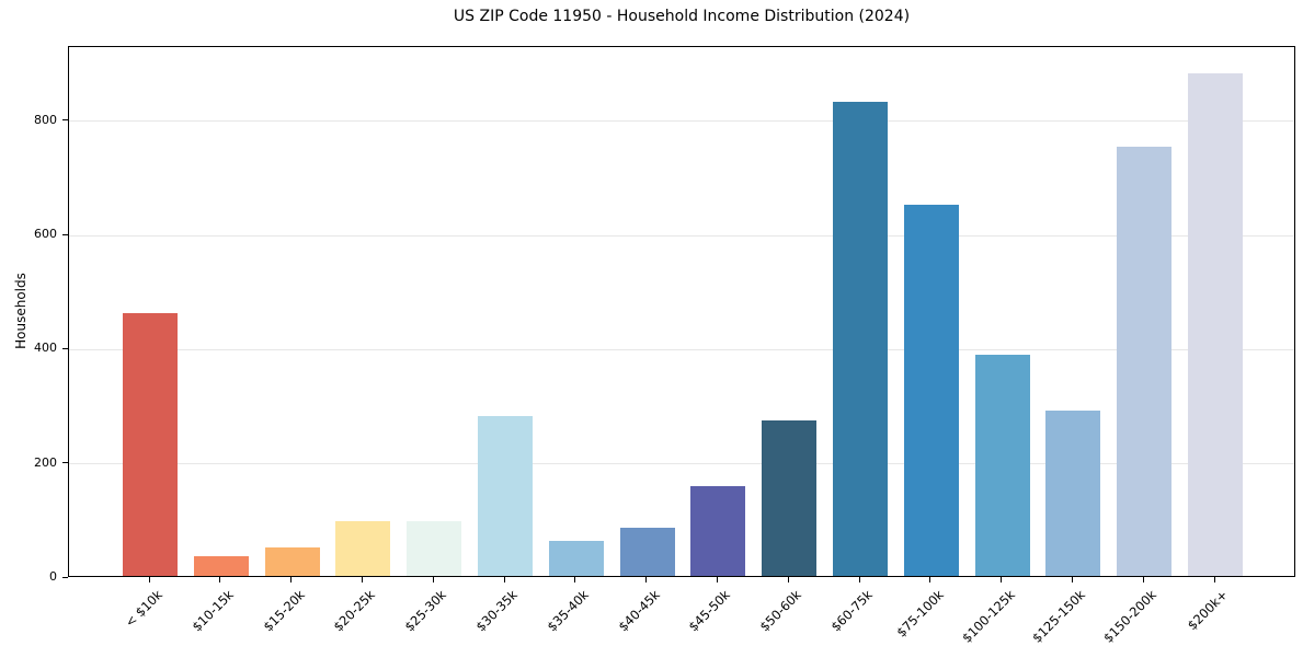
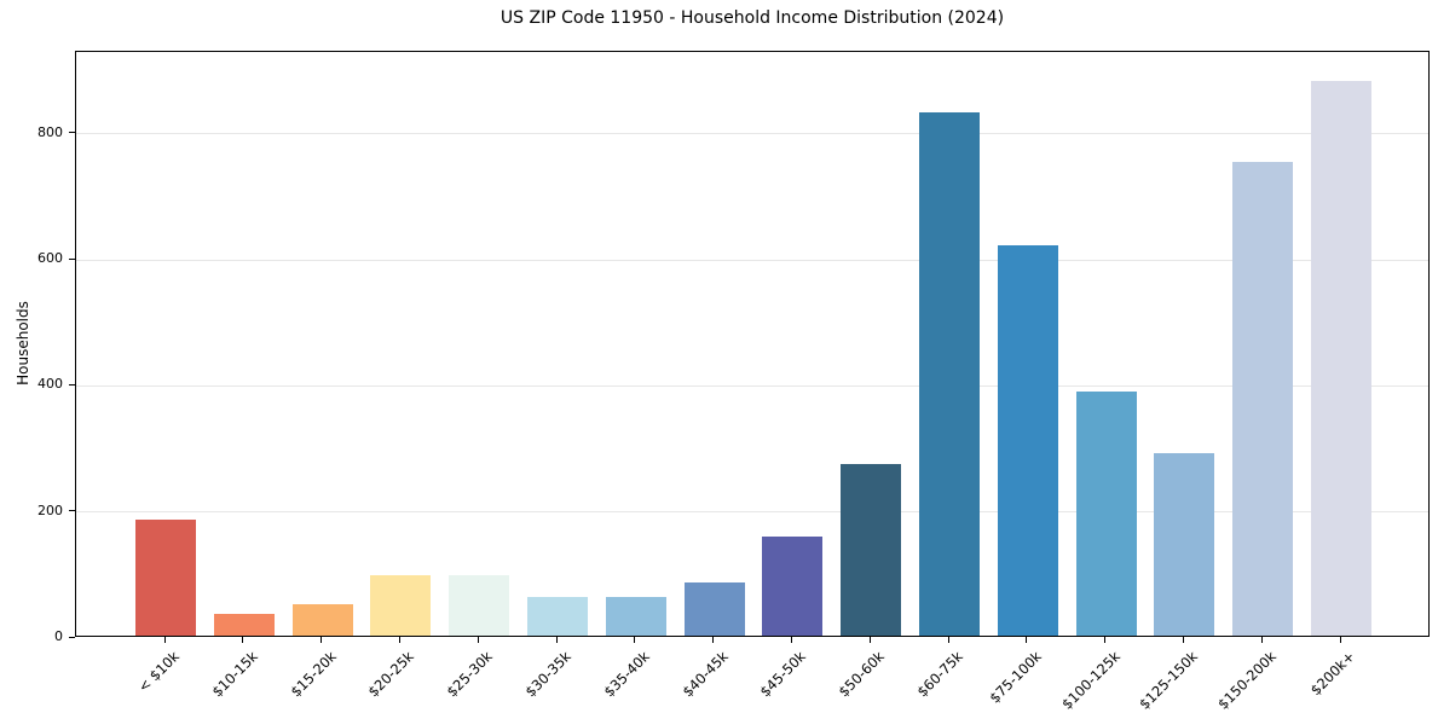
< $10k: 460 -> 180
$30-35k: 280 -> 60
$75-100k: 650 -> 620
